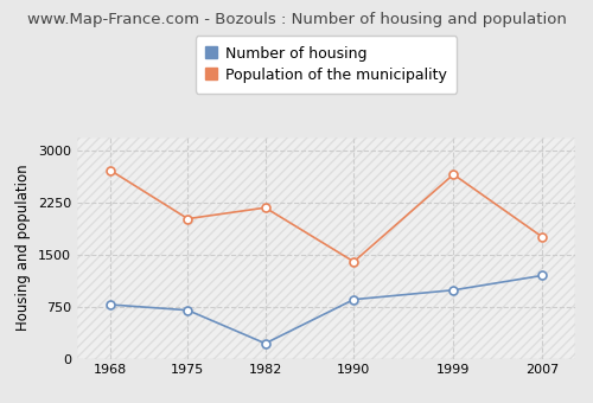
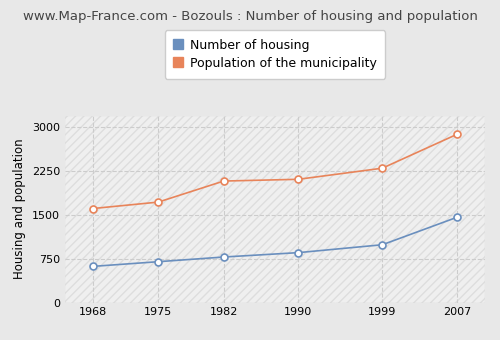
Number of housing/1968: 780 -> 620
Population of the municipality/1968: 2720 -> 1610
Population of the municipality/1975: 2020 -> 1720
Number of housing/1982: 220 -> 780
Population of the municipality/1982: 2180 -> 2080
Population of the municipality/1990: 1400 -> 2110
Population of the municipality/1999: 2660 -> 2300
Number of housing/2007: 1200 -> 1460
Population of the municipality/2007: 1760 -> 2880
